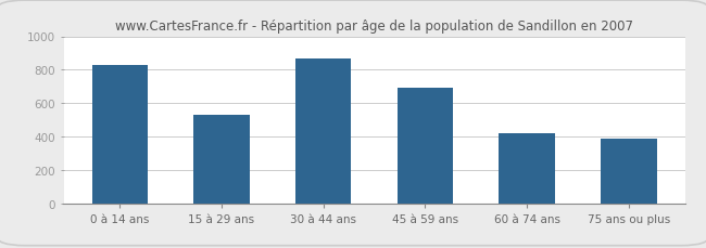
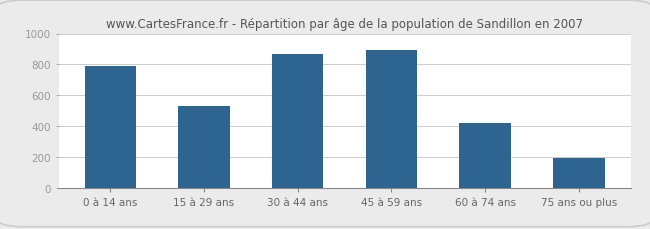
0 à 14 ans: 830 -> 790
45 à 59 ans: 690 -> 900
75 ans ou plus: 390 -> 190
